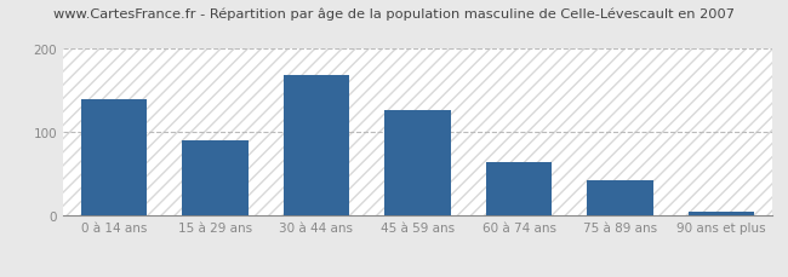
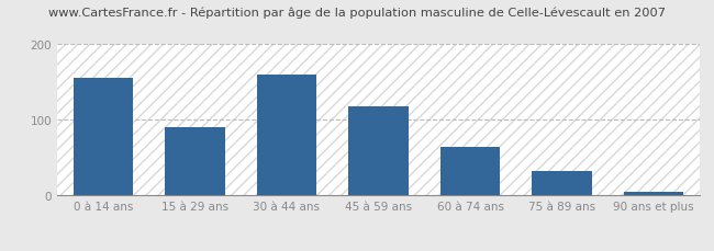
0 à 14 ans: 140 -> 156
30 à 44 ans: 168 -> 160
45 à 59 ans: 127 -> 118
75 à 89 ans: 43 -> 32
